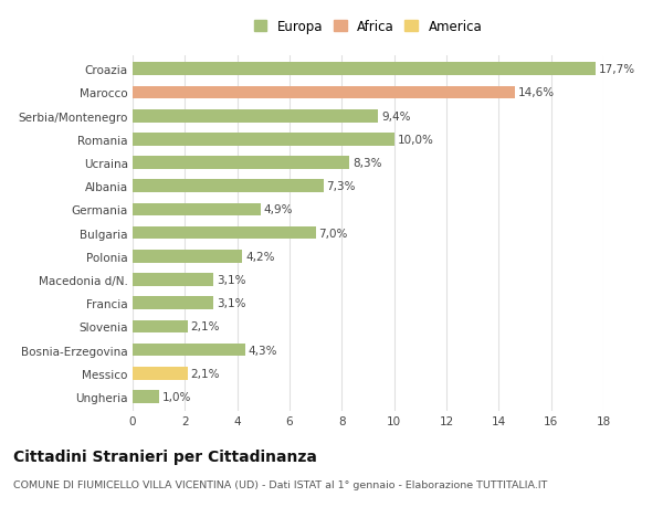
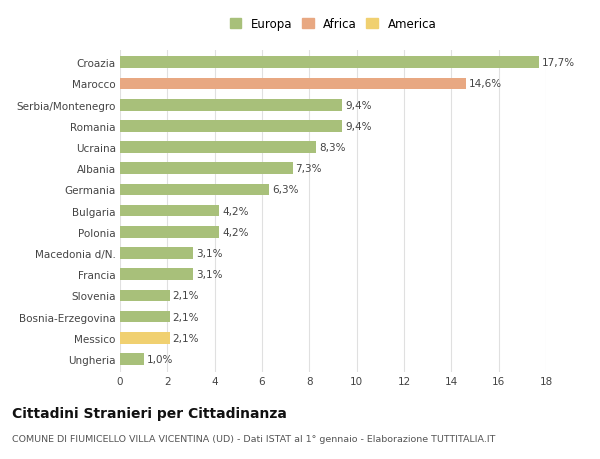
Romania: 10,0% -> 9,4%
Germania: 4,9% -> 6,3%
Bulgaria: 7,0% -> 4,2%
Bosnia-Erzegovina: 4,3% -> 2,1%
